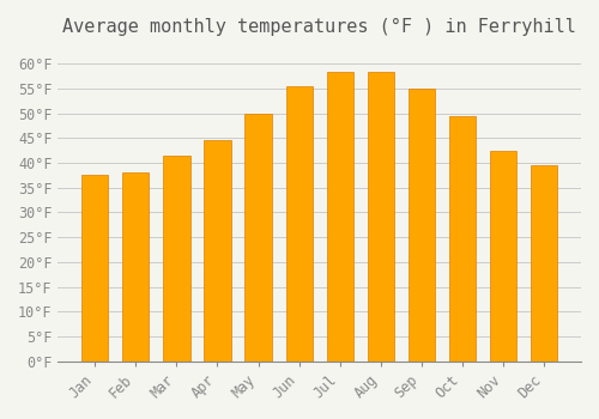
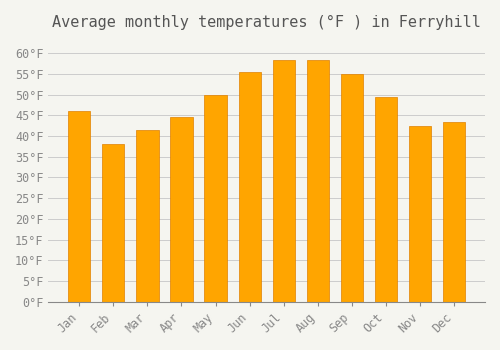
Jan: 37.5°F -> 46.0°F
Dec: 39.5°F -> 43.5°F
